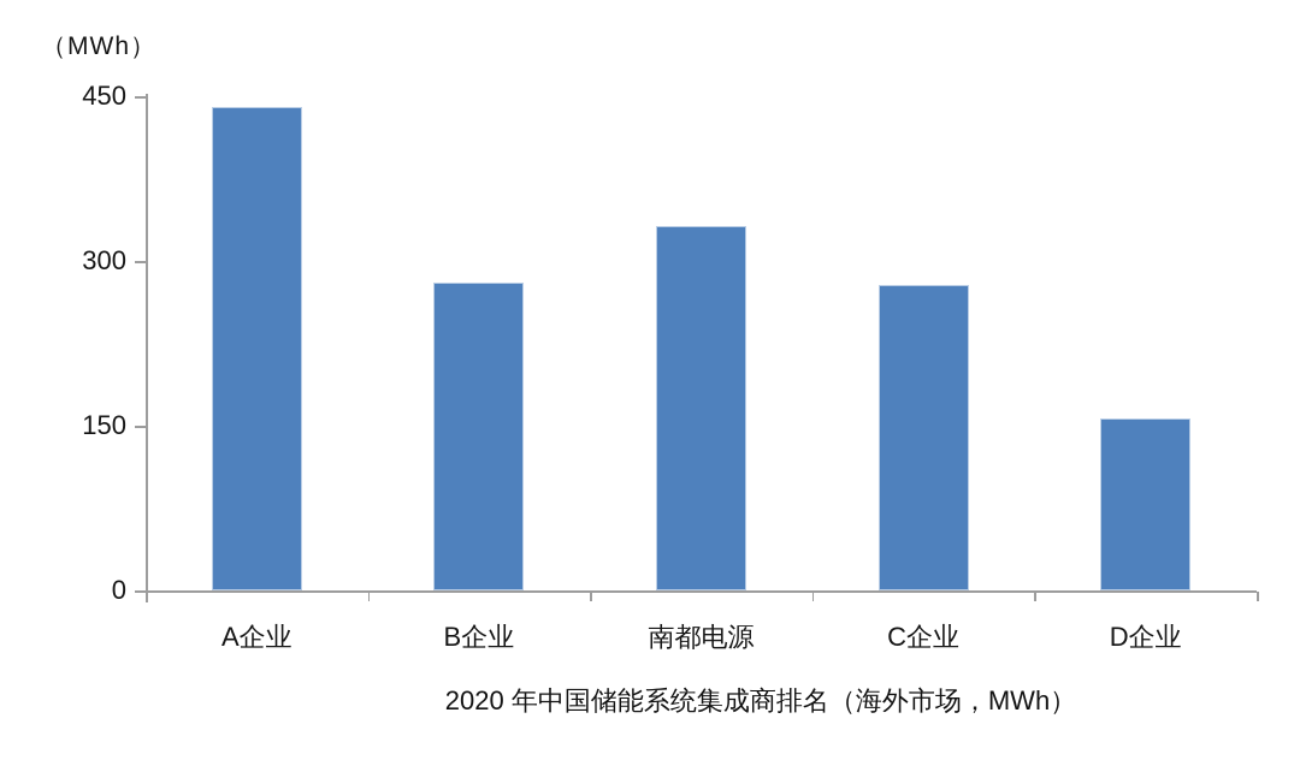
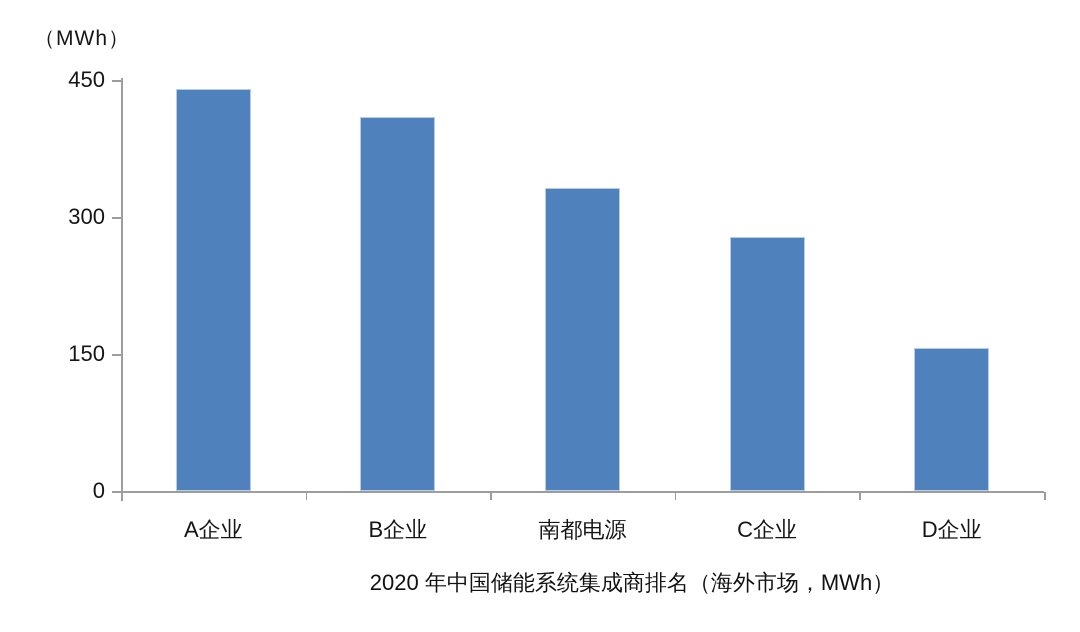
B企业: 280 -> 410
